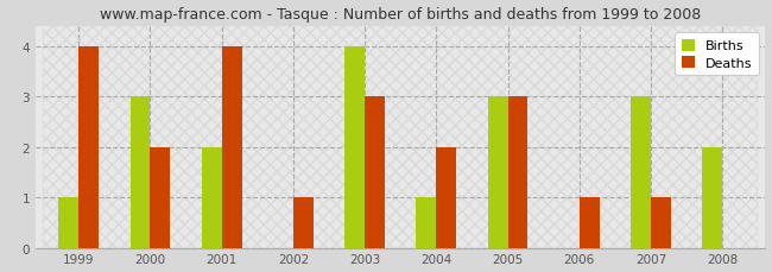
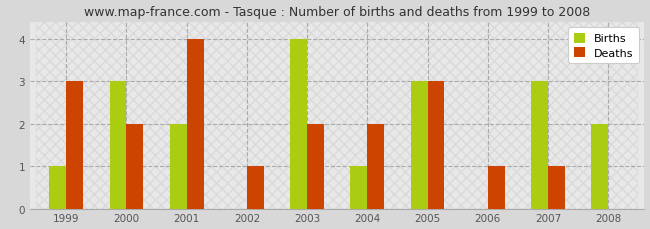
Deaths/1999: 4 -> 3
Deaths/2003: 3 -> 2
